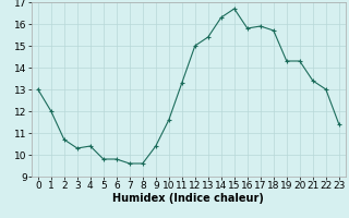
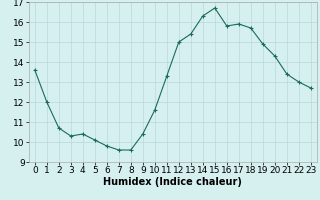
0: 13.0 -> 13.6
5: 9.8 -> 10.1
19: 14.3 -> 14.9
23: 11.4 -> 12.7
